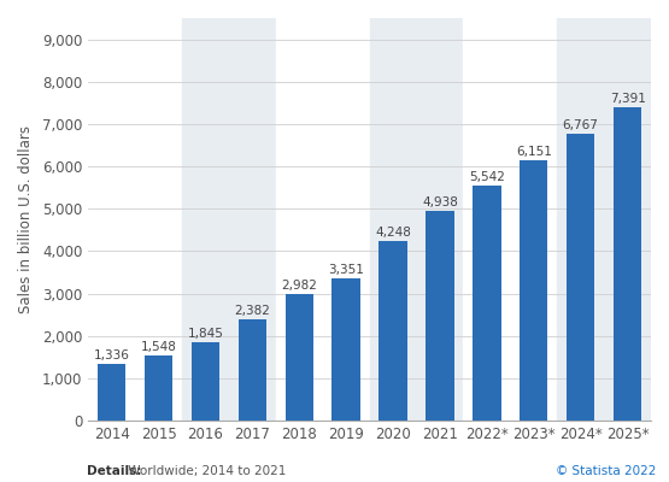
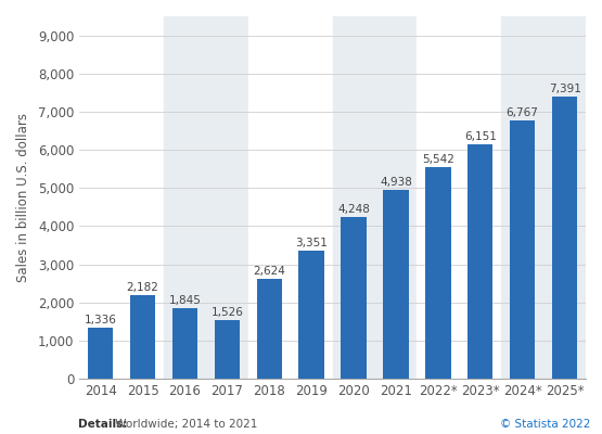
2015: 1,548 -> 2,182
2017: 2,382 -> 1,526
2018: 2,982 -> 2,624
